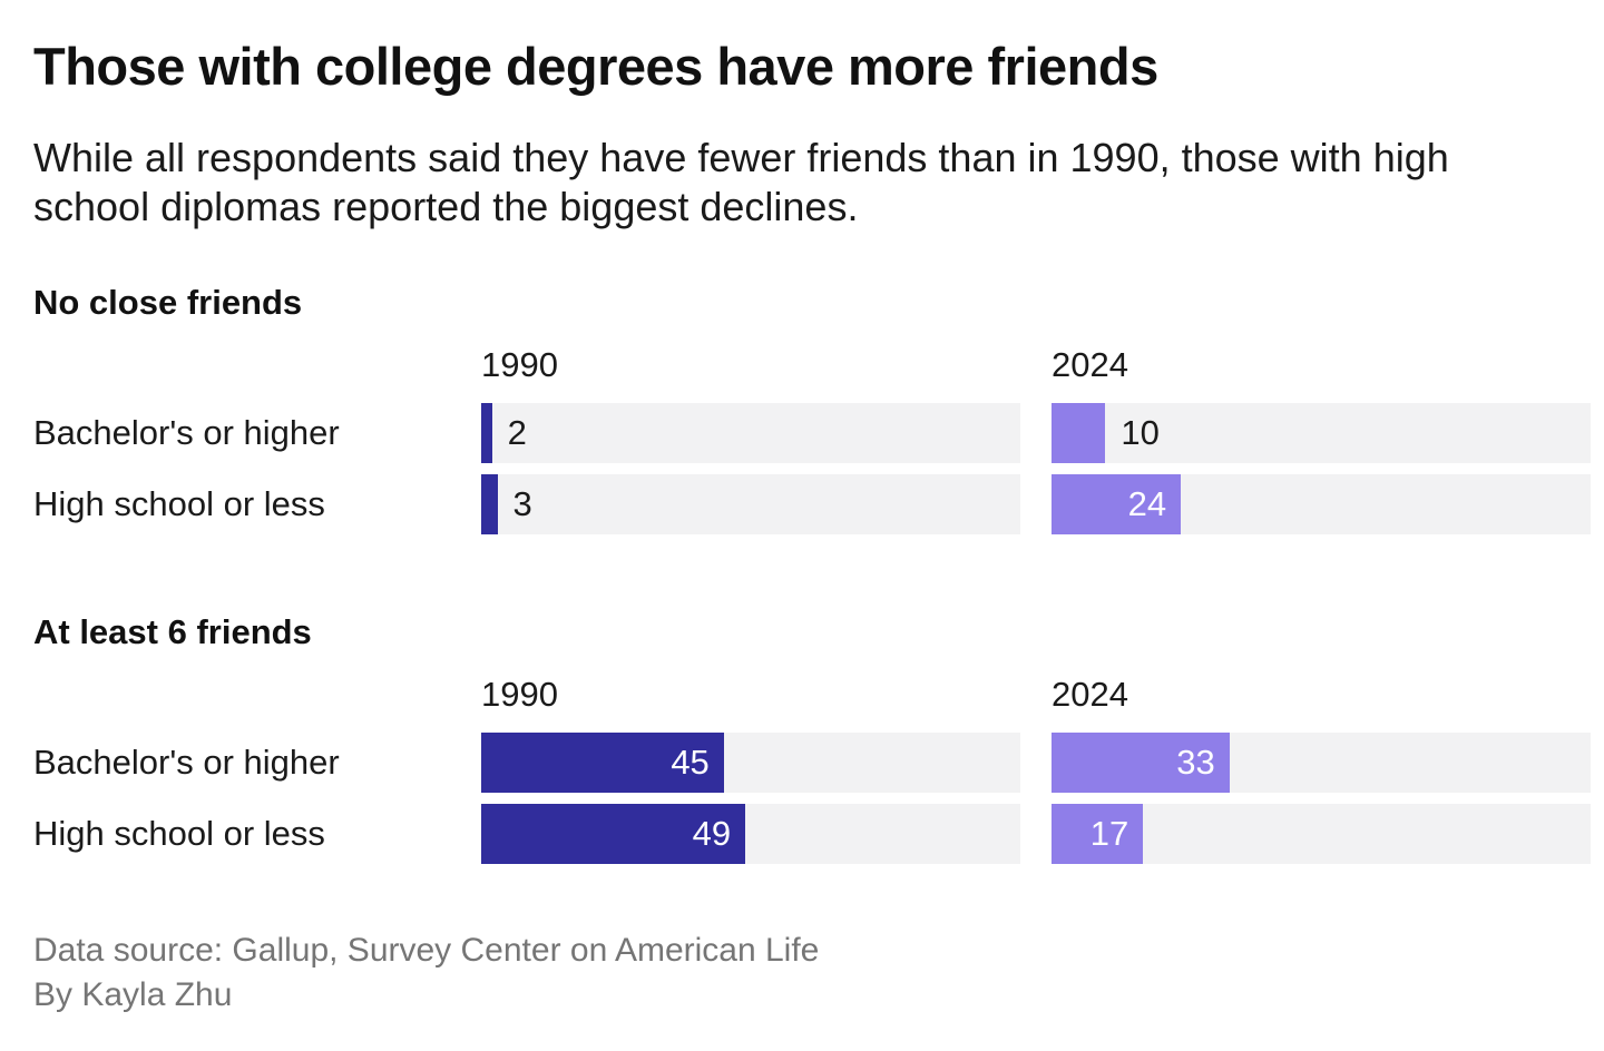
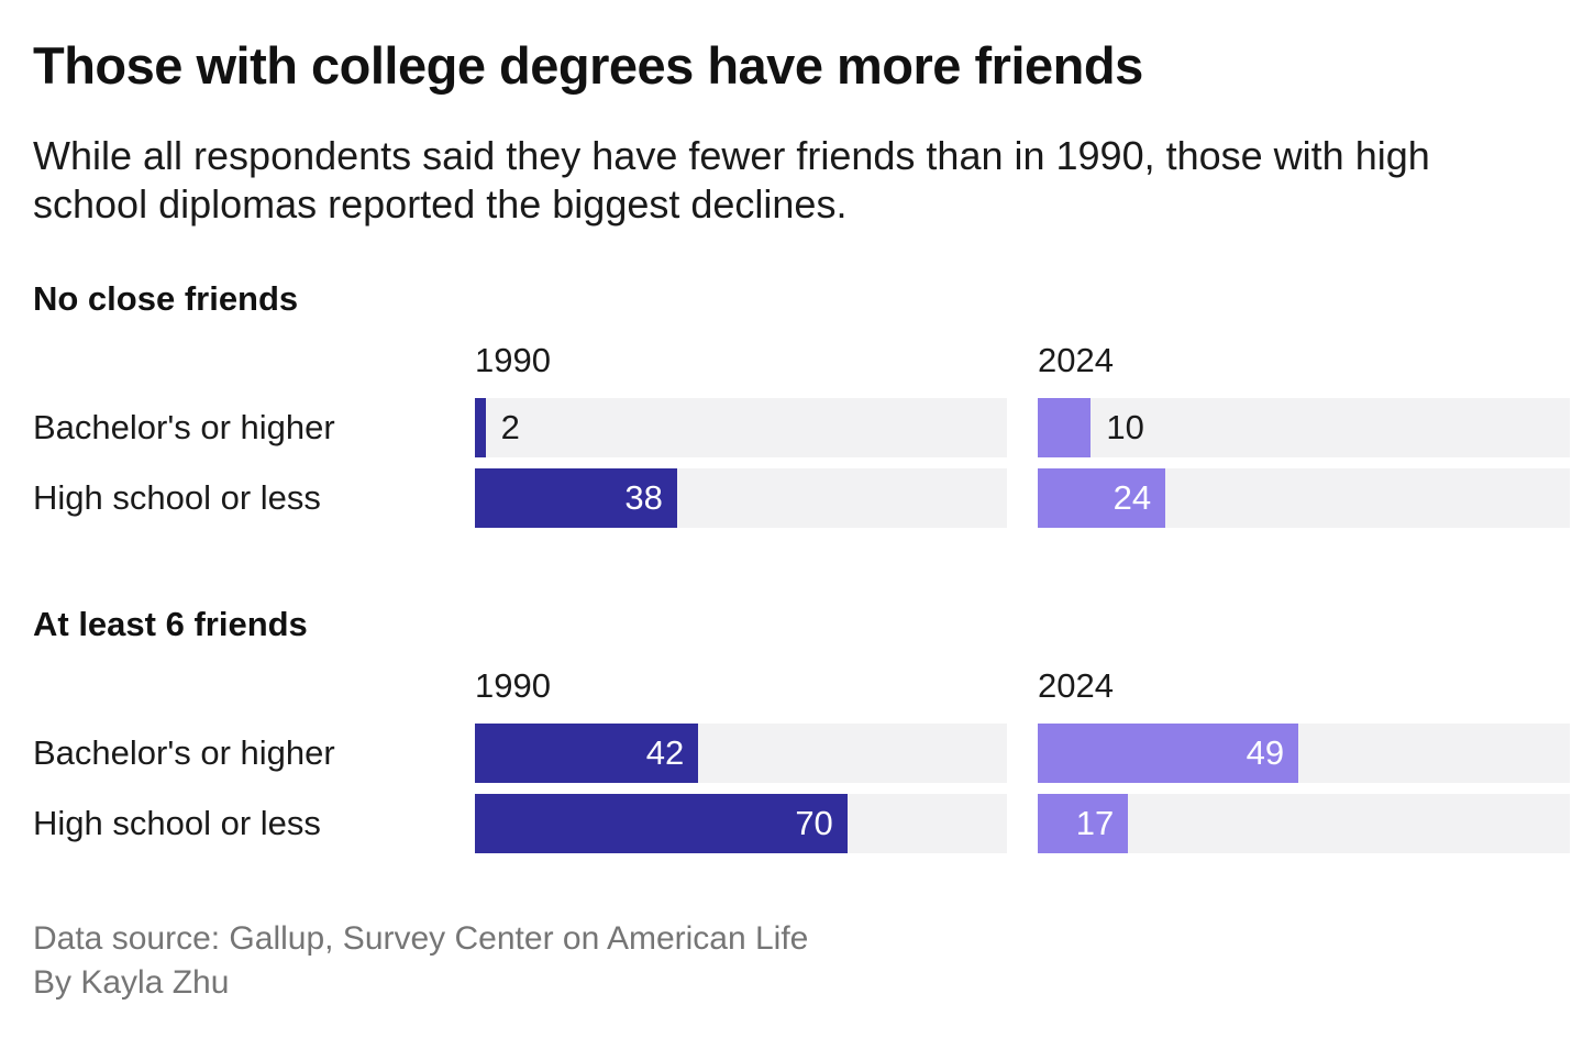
No close friends/1990/High school or less: 3 -> 38
At least 6 friends/1990/Bachelor's or higher: 45 -> 42
At least 6 friends/2024/Bachelor's or higher: 33 -> 49
At least 6 friends/1990/High school or less: 49 -> 70
